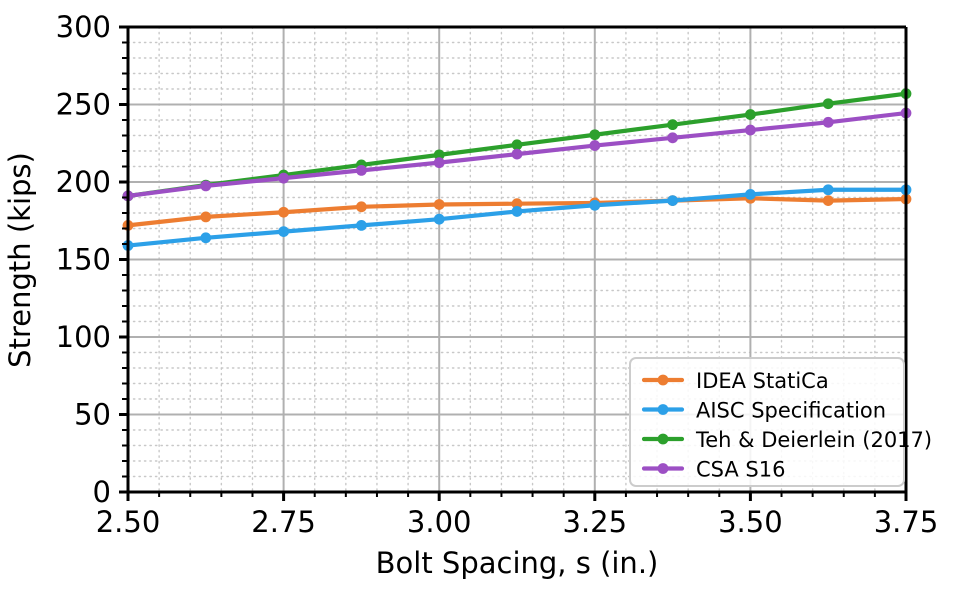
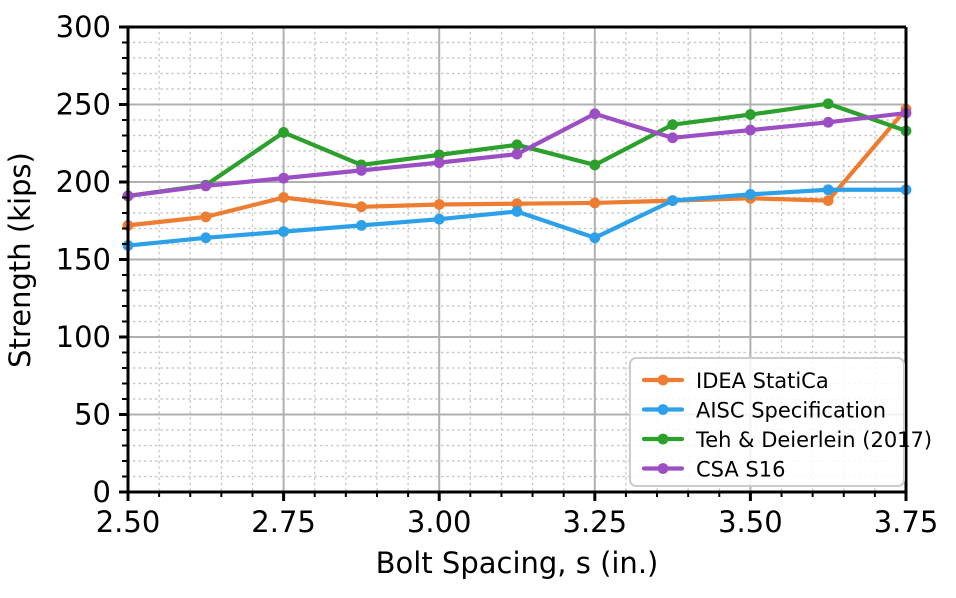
IDEA StatiCa/2.75: 180 -> 190
Teh & Deierlein (2017)/2.75: 204 -> 232
AISC Specification/3.25: 185 -> 164
Teh & Deierlein (2017)/3.25: 230 -> 211
CSA S16/3.25: 224 -> 244
IDEA StatiCa/3.75: 189 -> 247
Teh & Deierlein (2017)/3.75: 257 -> 233
